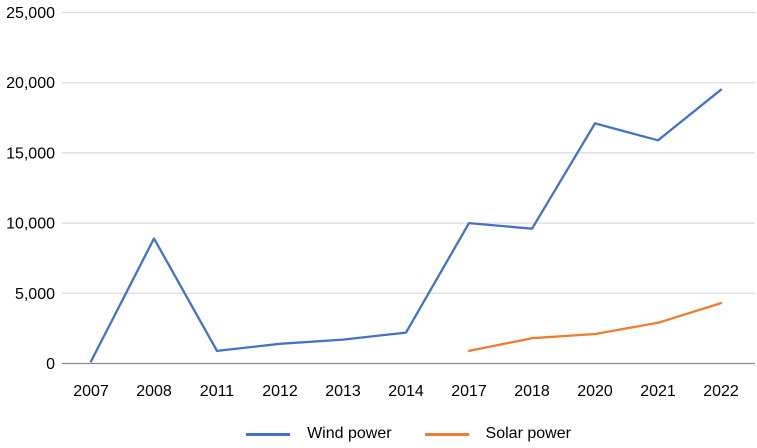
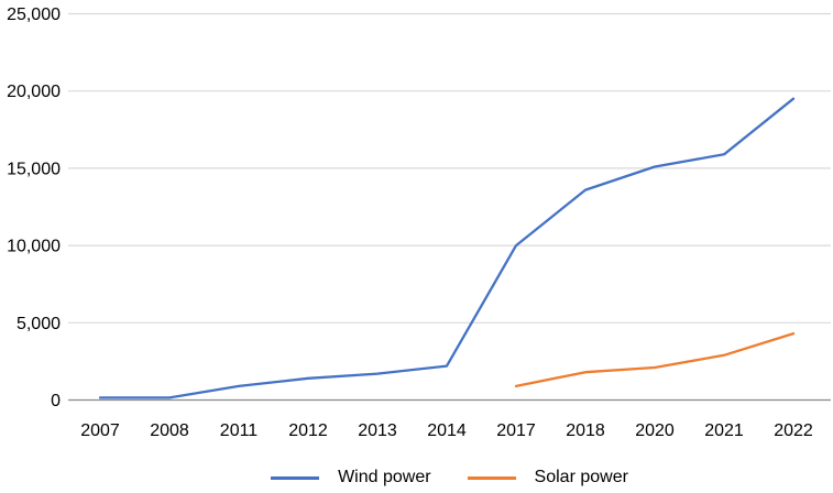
Wind power/2008: 8900 -> 200
Wind power/2018: 9600 -> 13600
Wind power/2020: 17100 -> 15100
